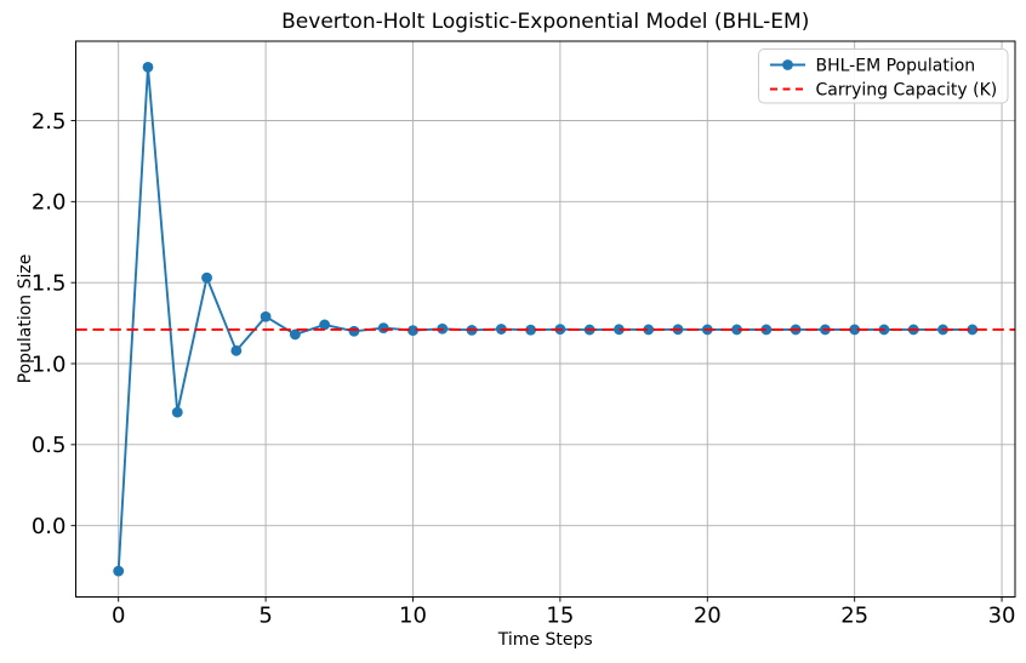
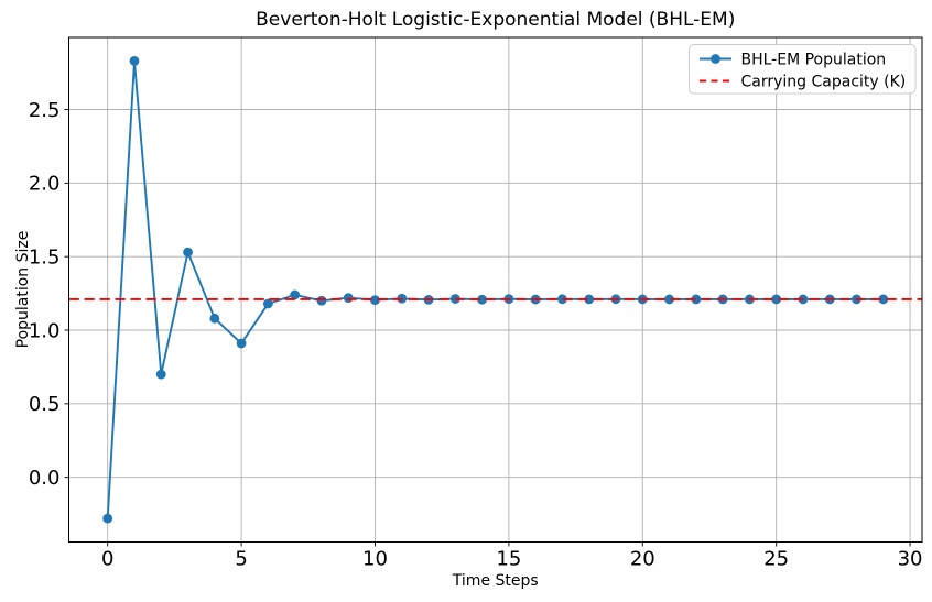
5: 1.29 -> 0.91
